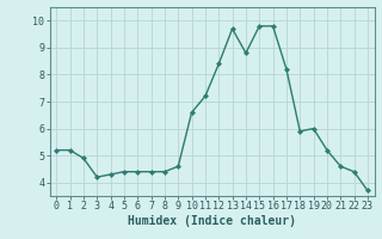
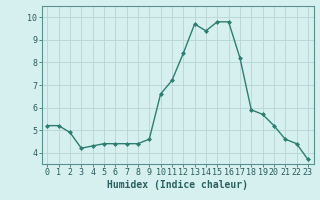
14: 8.8 -> 9.4
19: 6.0 -> 5.7
